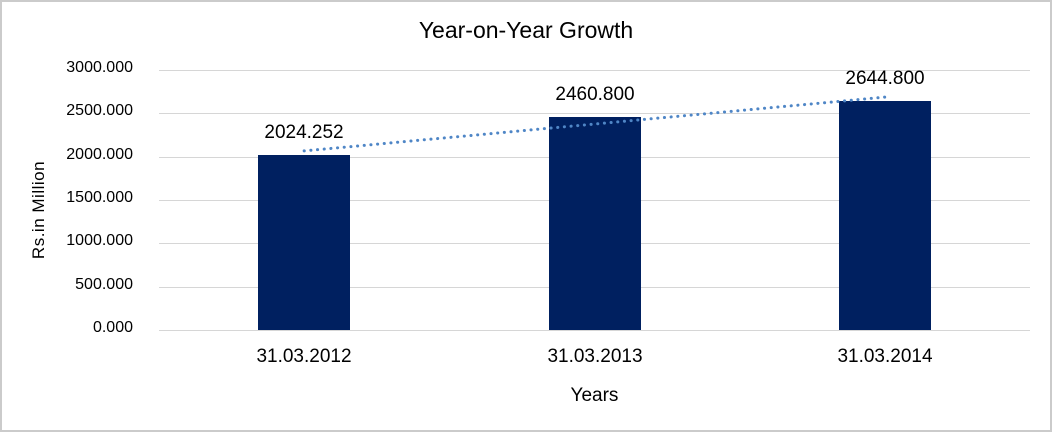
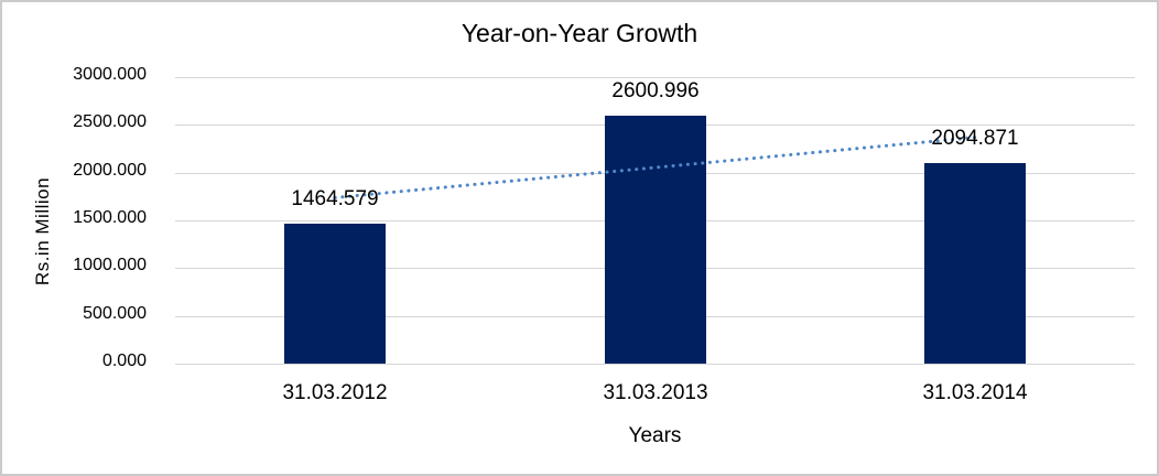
31.03.2012: 2024.252 -> 1464.579
31.03.2013: 2460.800 -> 2600.996
31.03.2014: 2644.800 -> 2094.871
